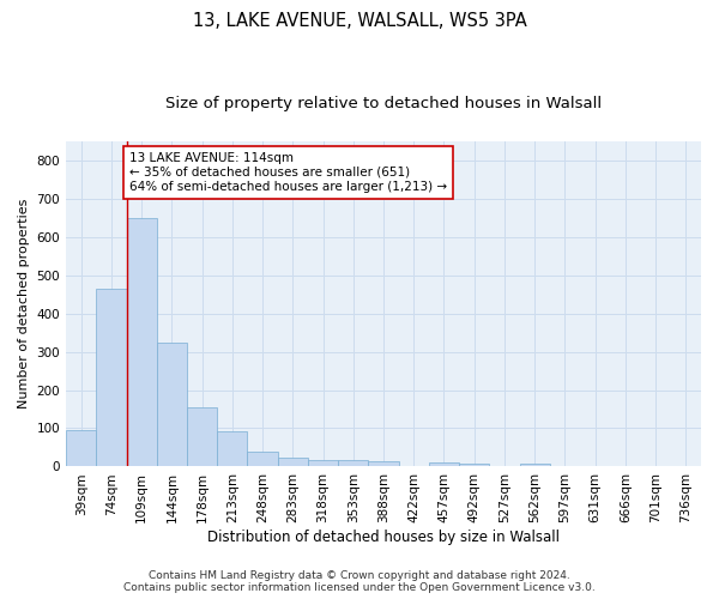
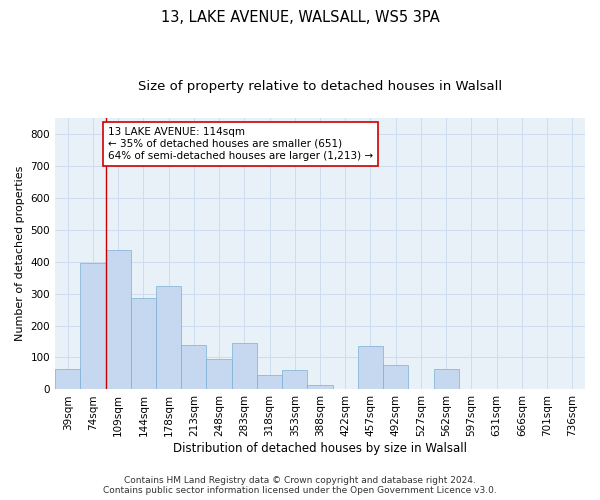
39sqm: 95 -> 65
74sqm: 465 -> 395
109sqm: 648 -> 435
144sqm: 325 -> 285
178sqm: 155 -> 325
213sqm: 93 -> 140
248sqm: 40 -> 95
283sqm: 22 -> 145
318sqm: 18 -> 45
353sqm: 17 -> 60
457sqm: 10 -> 135
492sqm: 7 -> 75
562sqm: 8 -> 65
